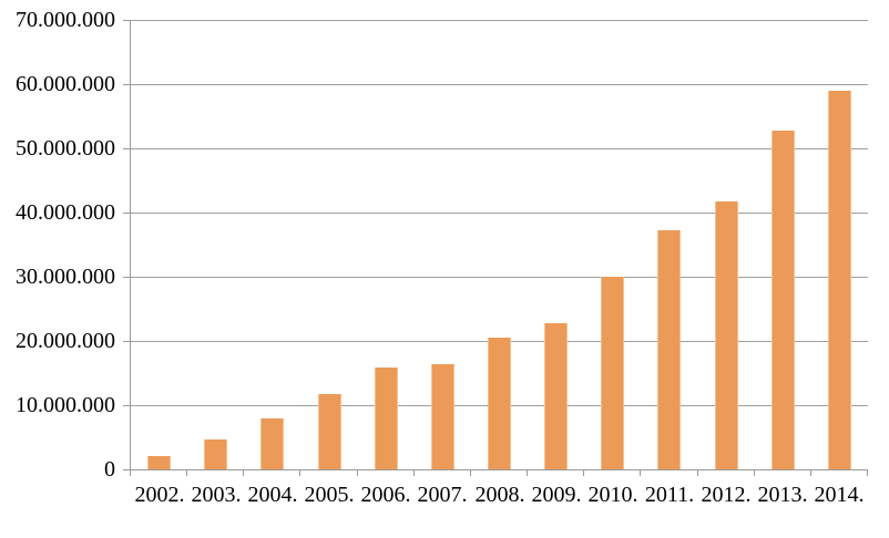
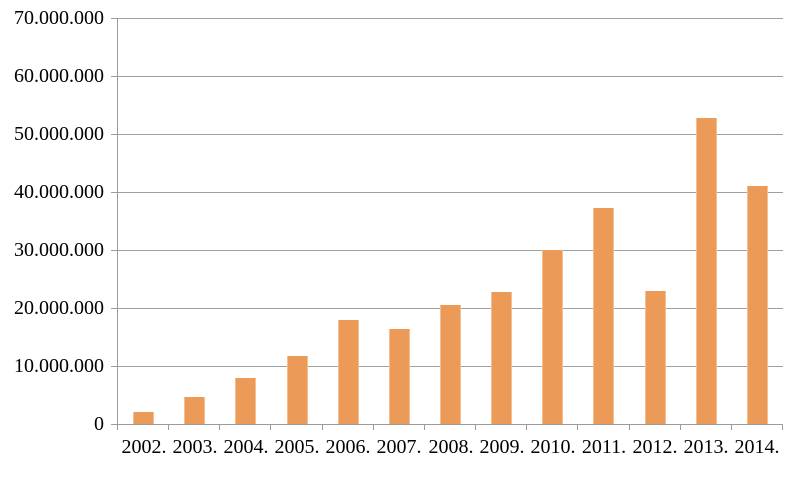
2006.: 16000000 -> 18000000
2012.: 42000000 -> 23000000
2014.: 59000000 -> 41000000
